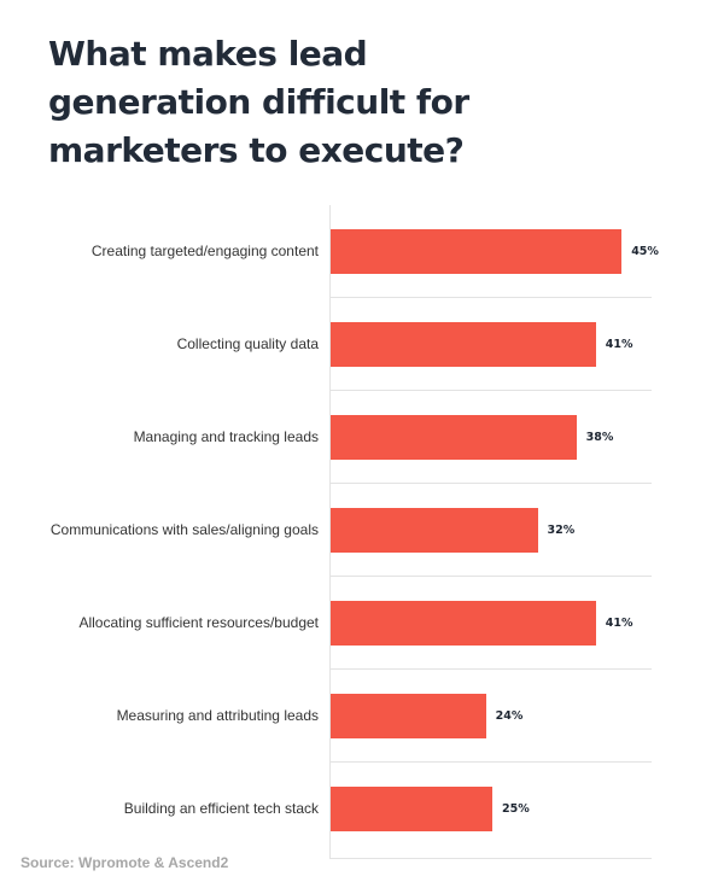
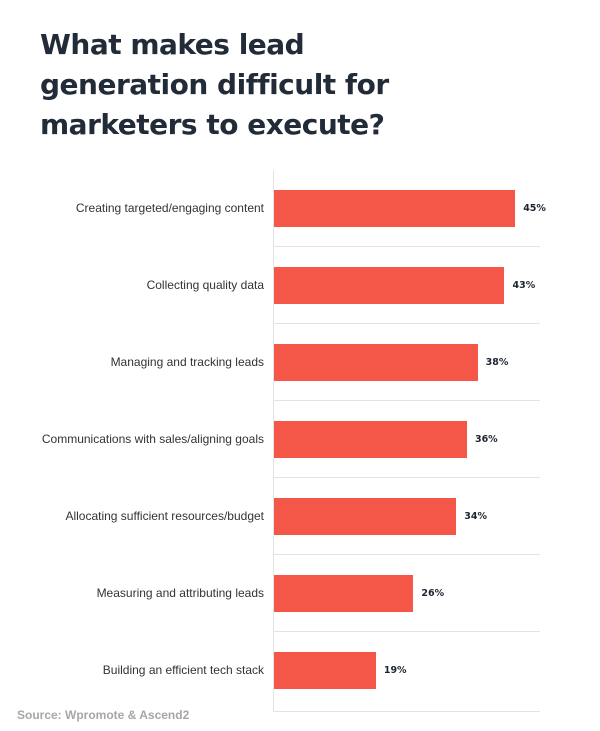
Collecting quality data: 41% -> 43%
Communications with sales/aligning goals: 32% -> 36%
Allocating sufficient resources/budget: 41% -> 34%
Measuring and attributing leads: 24% -> 26%
Building an efficient tech stack: 25% -> 19%
